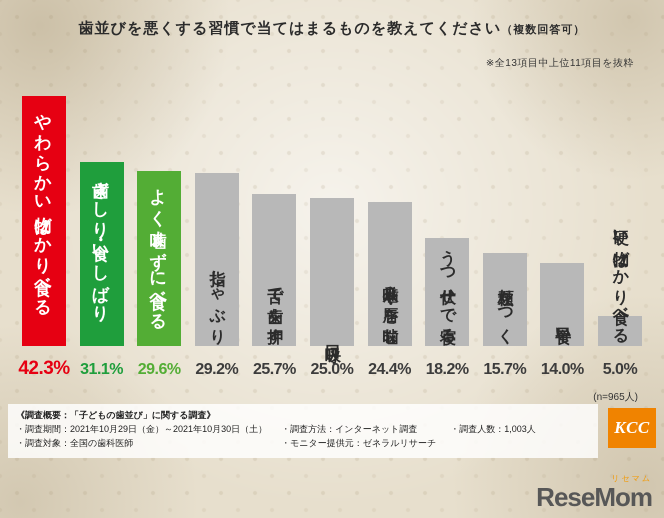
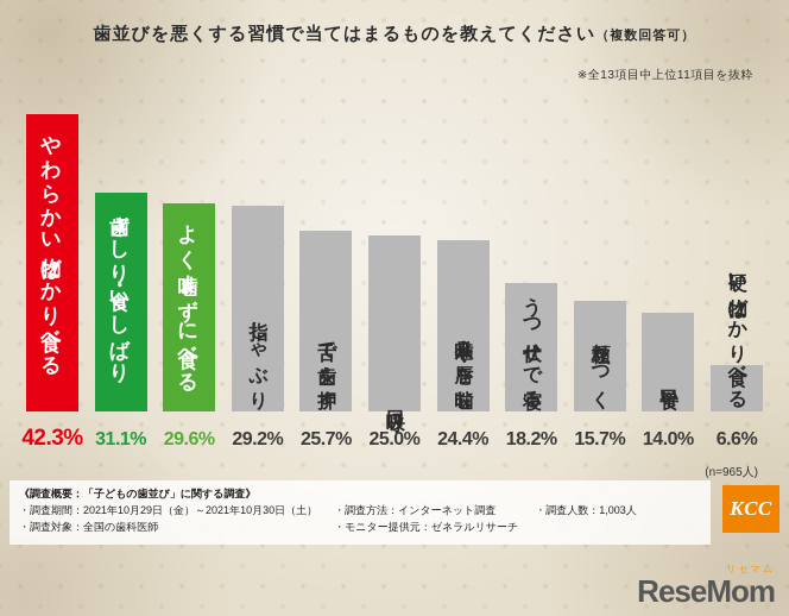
硬い物ばかり食べる: 5.0% -> 6.6%
